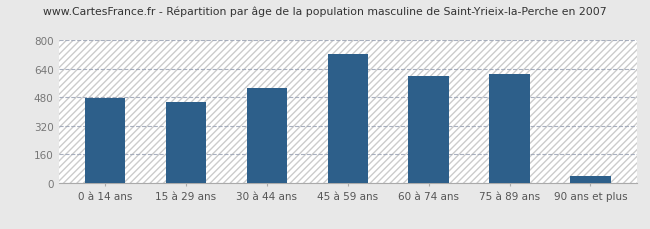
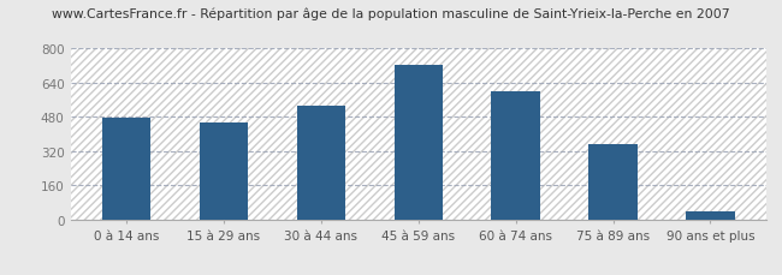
75 à 89 ans: 610 -> 360
